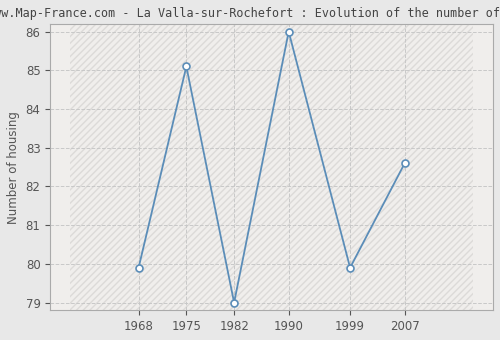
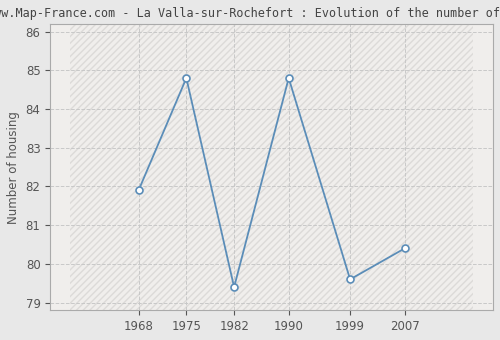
1968: 79.9 -> 81.9
1975: 85.1 -> 84.8
1982: 79.0 -> 79.4
1990: 86.0 -> 84.8
1999: 79.9 -> 79.6
2007: 82.6 -> 80.4
